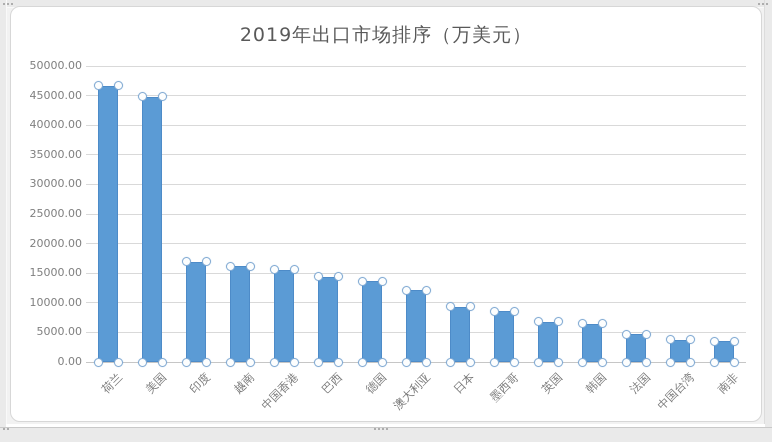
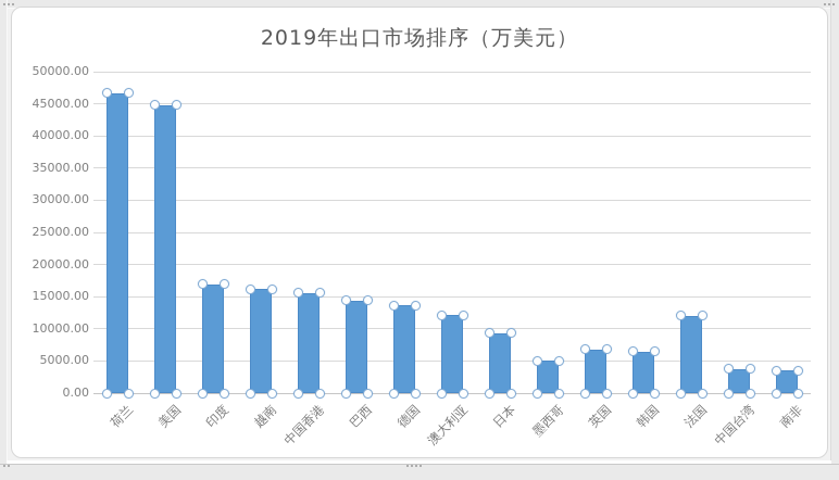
墨西哥: 9000 -> 5000
法国: 5000 -> 12000
